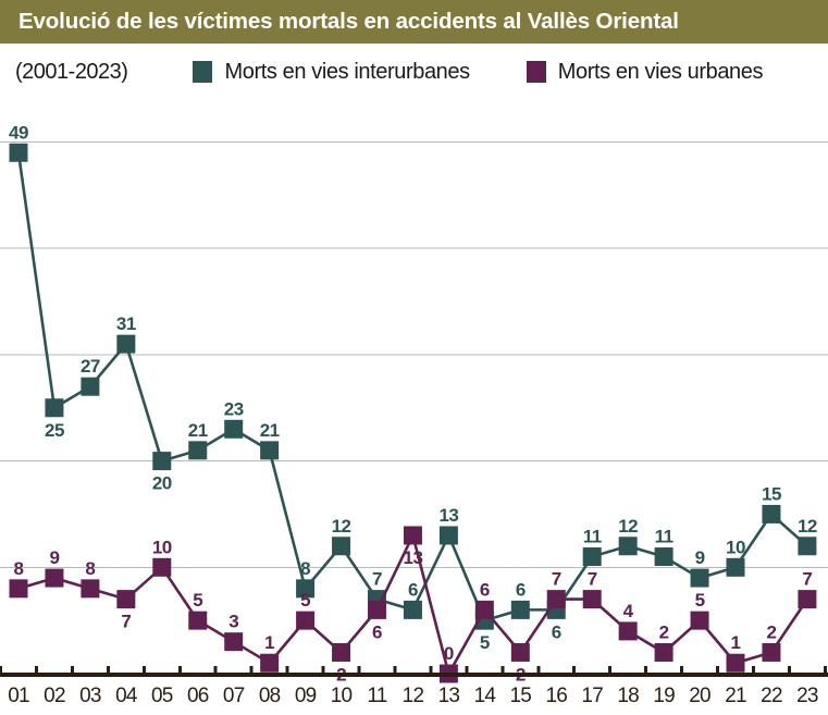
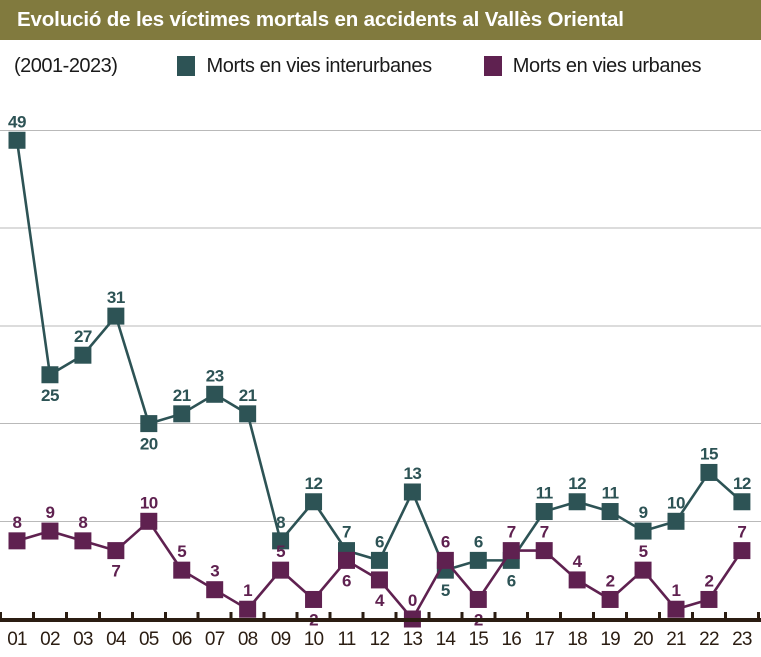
Morts en vies urbanes/12: 13 -> 4
